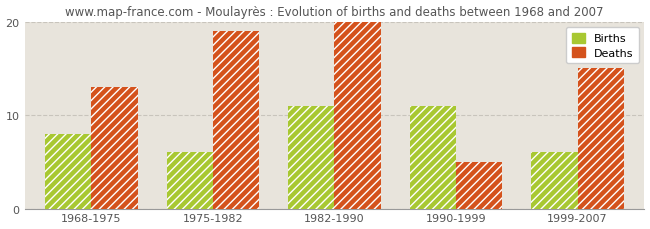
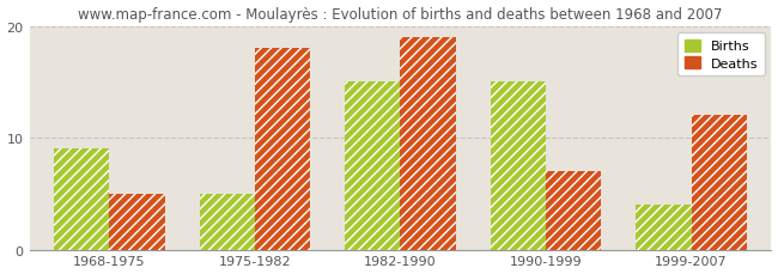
Births/1968-1975: 8 -> 9
Deaths/1968-1975: 13 -> 5
Births/1975-1982: 6 -> 5
Deaths/1975-1982: 19 -> 18
Births/1982-1990: 11 -> 15
Deaths/1982-1990: 20 -> 19
Births/1990-1999: 11 -> 15
Deaths/1990-1999: 5 -> 7
Births/1999-2007: 6 -> 4
Deaths/1999-2007: 15 -> 12
